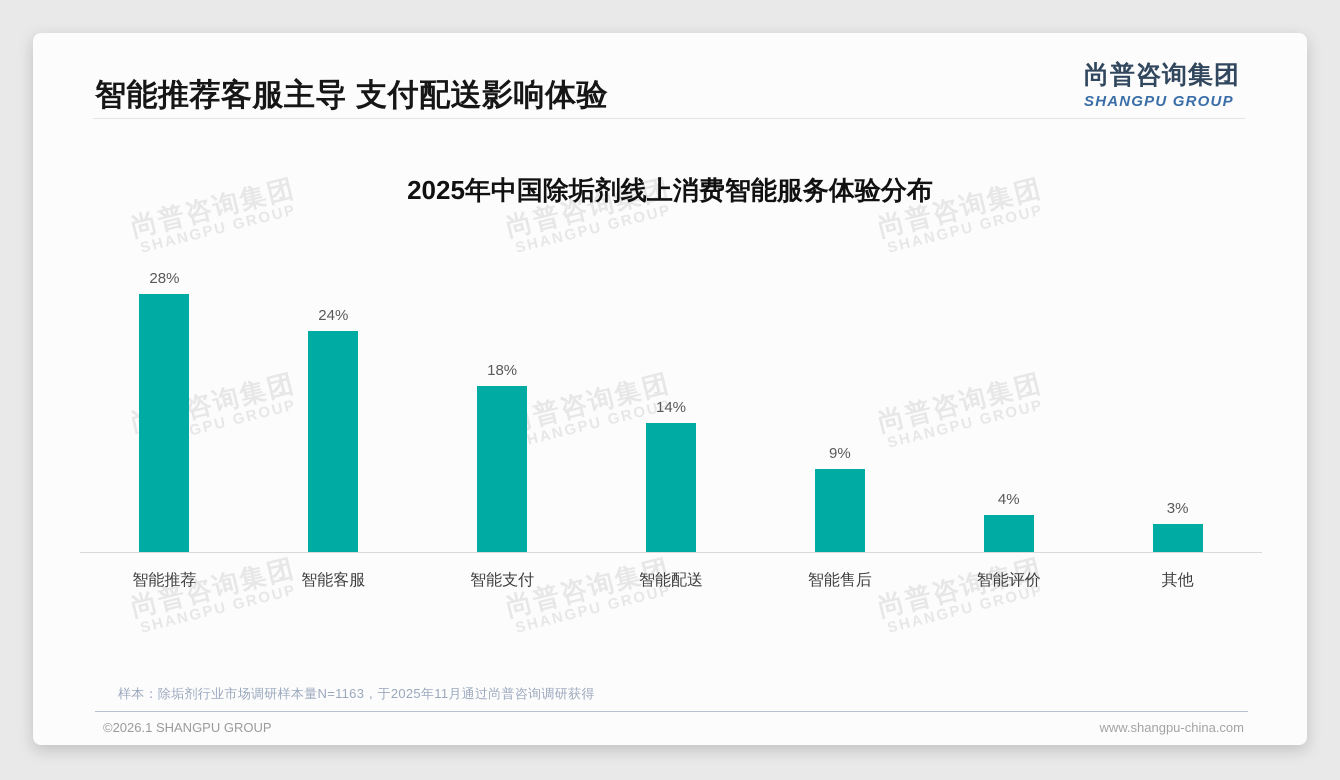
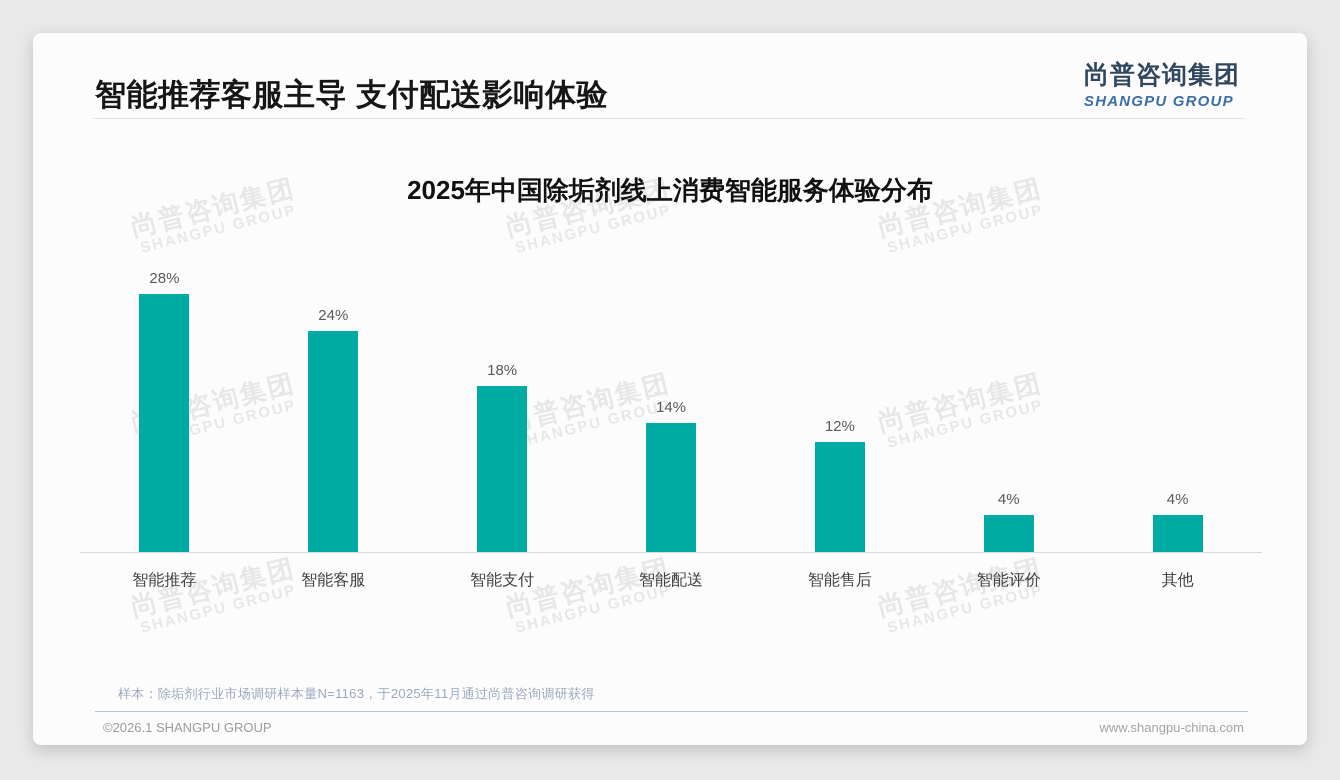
智能售后: 9% -> 12%
其他: 3% -> 4%
